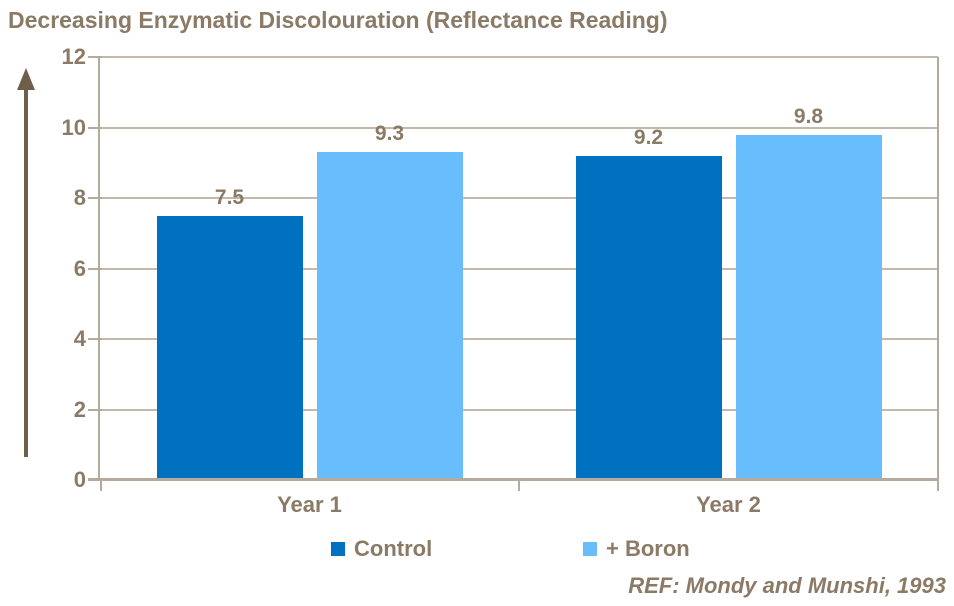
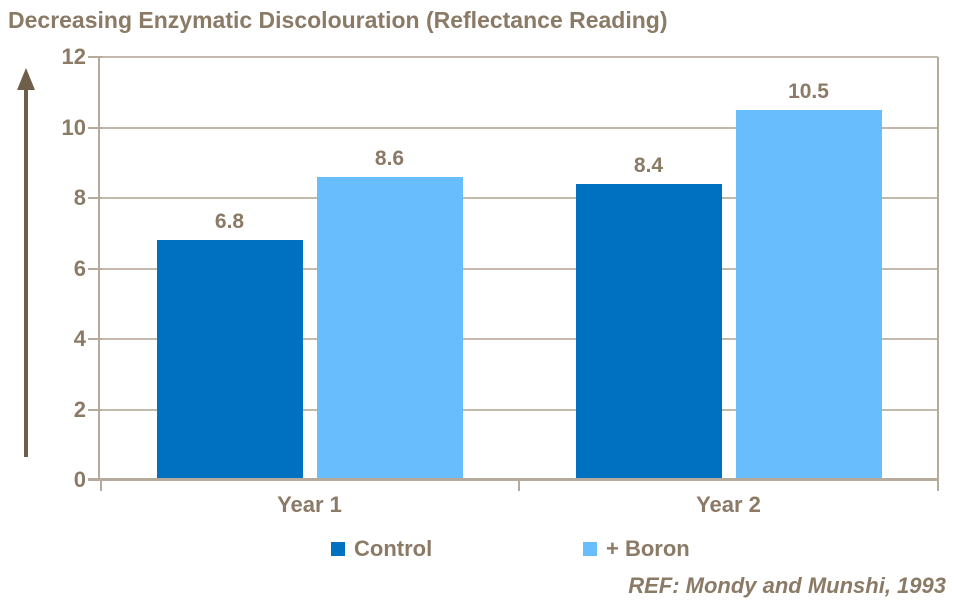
Control/Year 1: 7.5 -> 6.8
+ Boron/Year 1: 9.3 -> 8.6
Control/Year 2: 9.2 -> 8.4
+ Boron/Year 2: 9.8 -> 10.5
